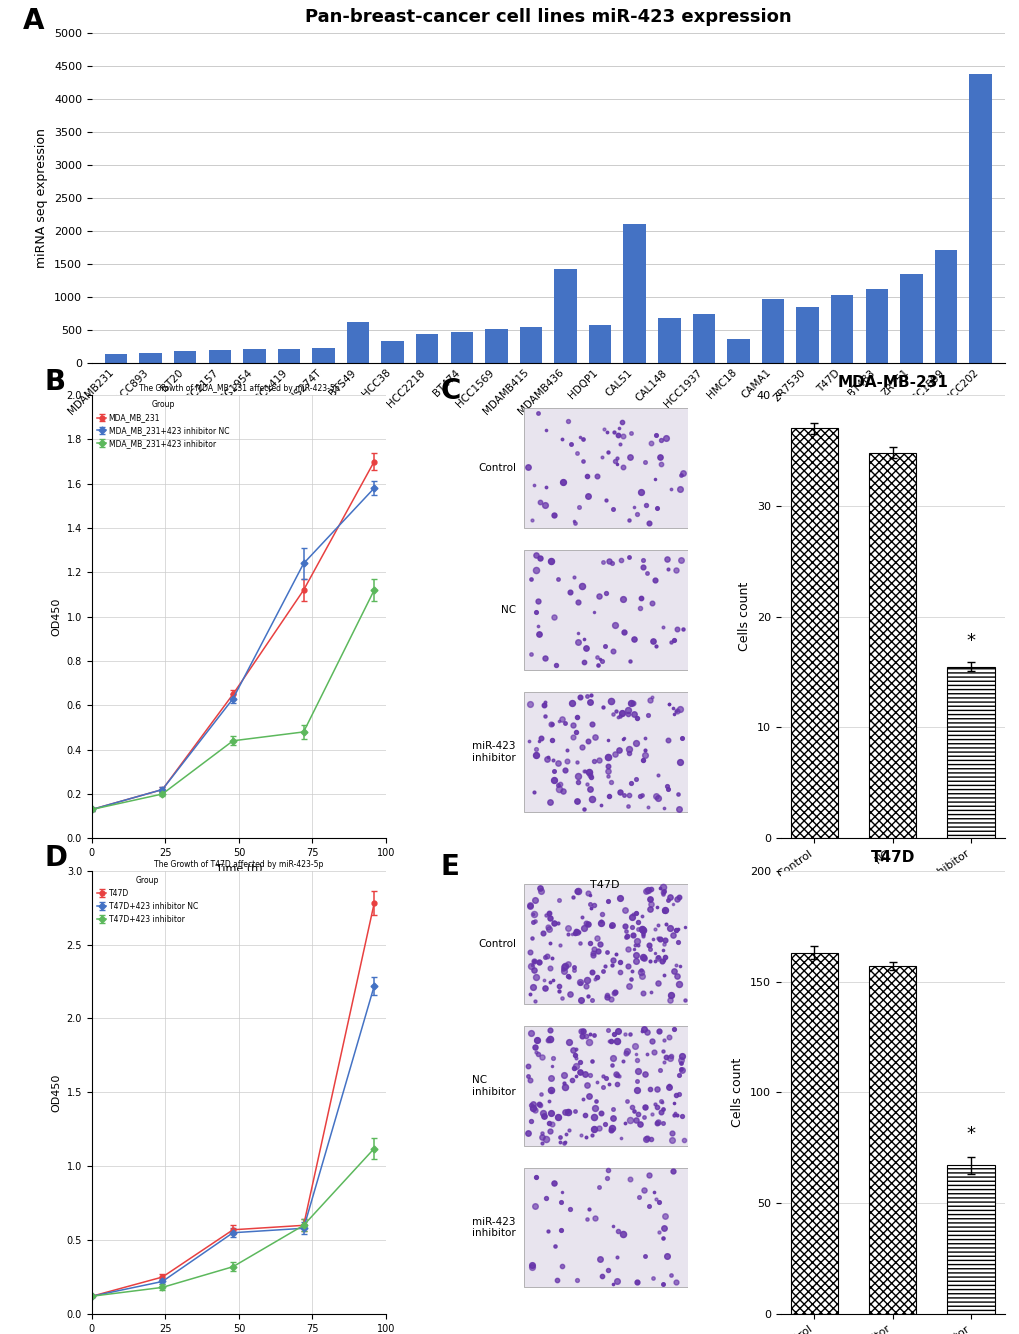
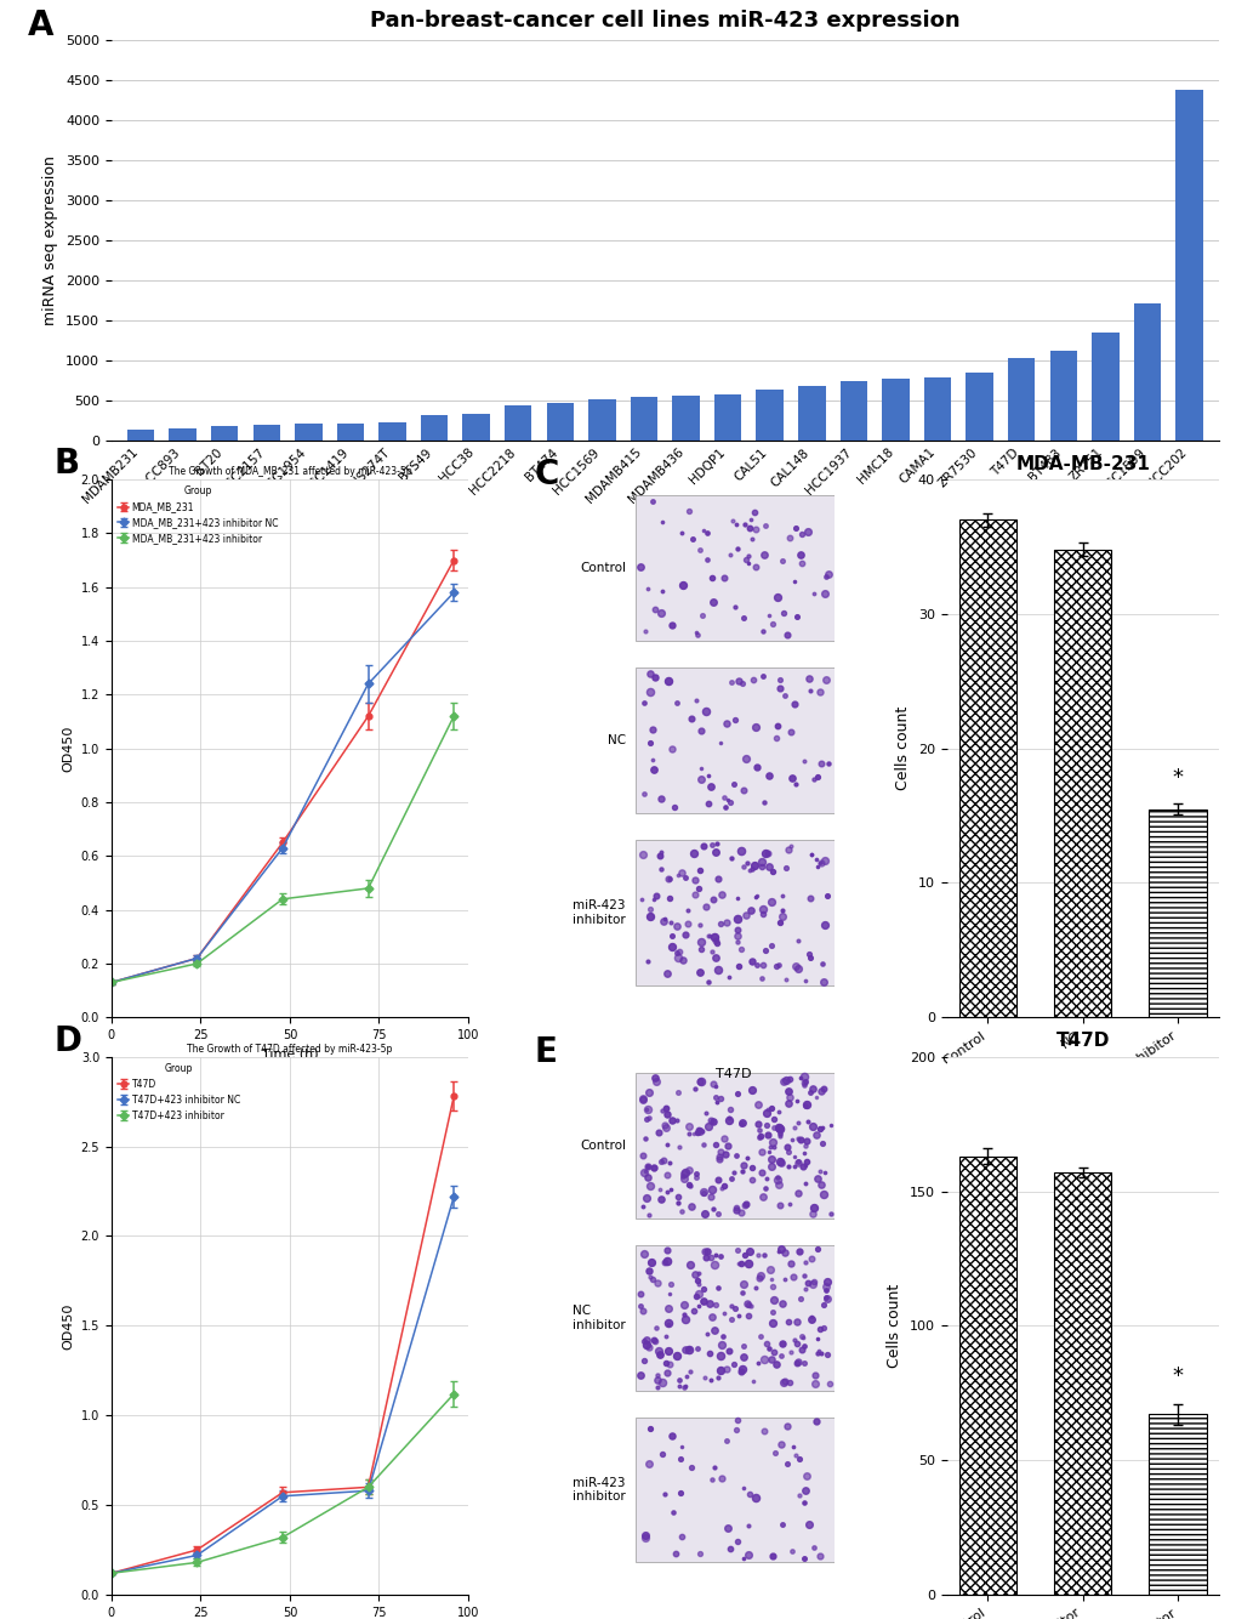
Pan-breast-cancer cell lines miR-423 expression/BTS49: 620 -> 310
Pan-breast-cancer cell lines miR-423 expression/MDAMB436: 1420 -> 560
Pan-breast-cancer cell lines miR-423 expression/CAL51: 2100 -> 640
Pan-breast-cancer cell lines miR-423 expression/HMC18: 360 -> 760
Pan-breast-cancer cell lines miR-423 expression/CAMA1: 960 -> 790
